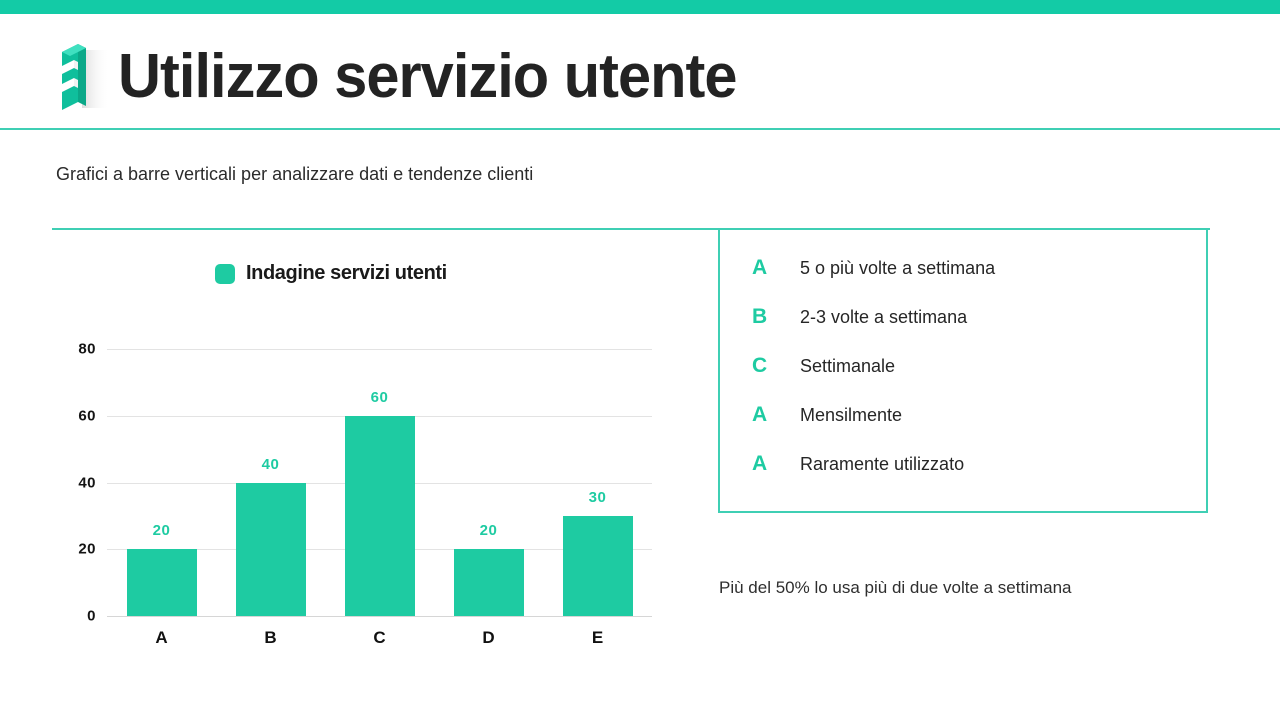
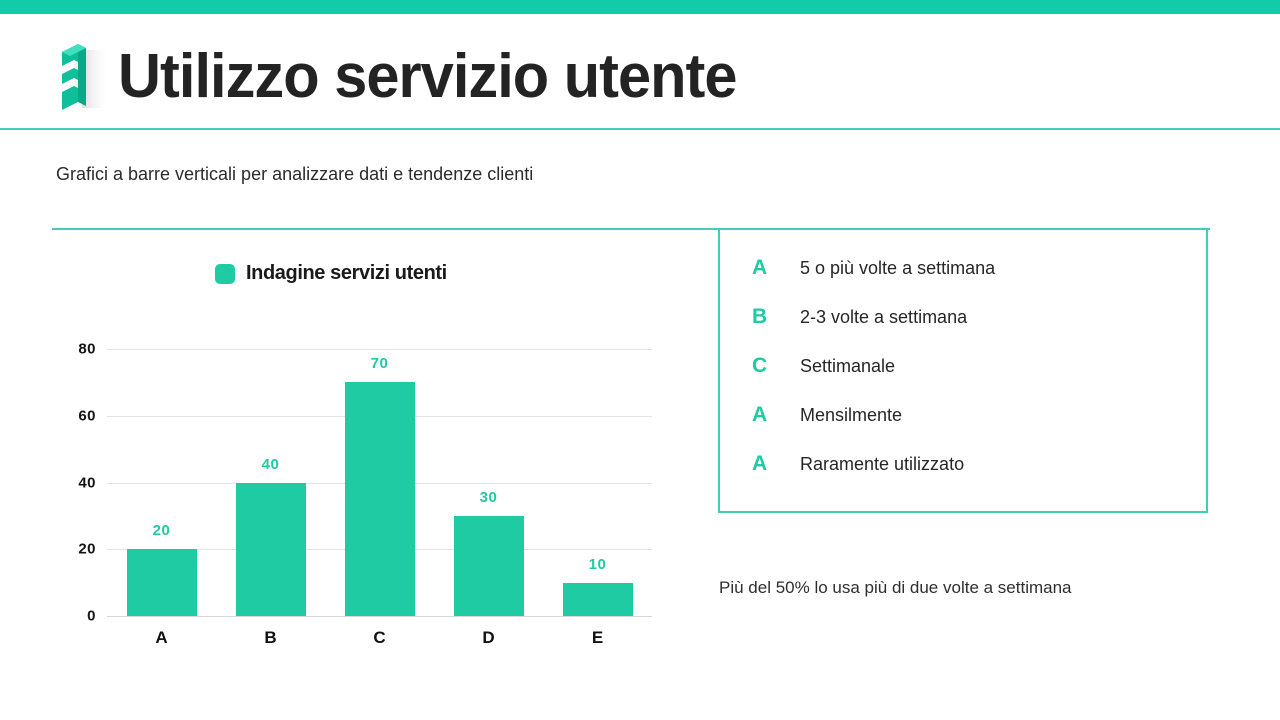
C: 60 -> 70
D: 20 -> 30
E: 30 -> 10
